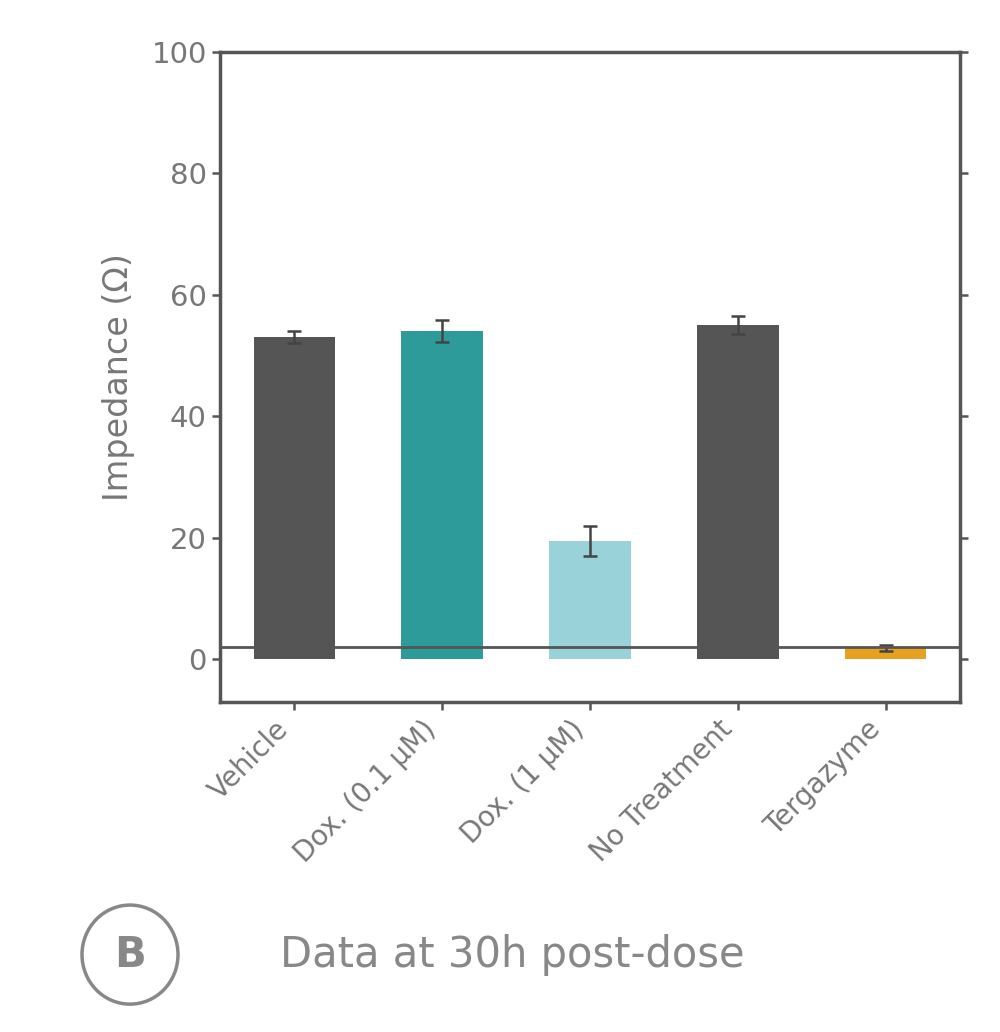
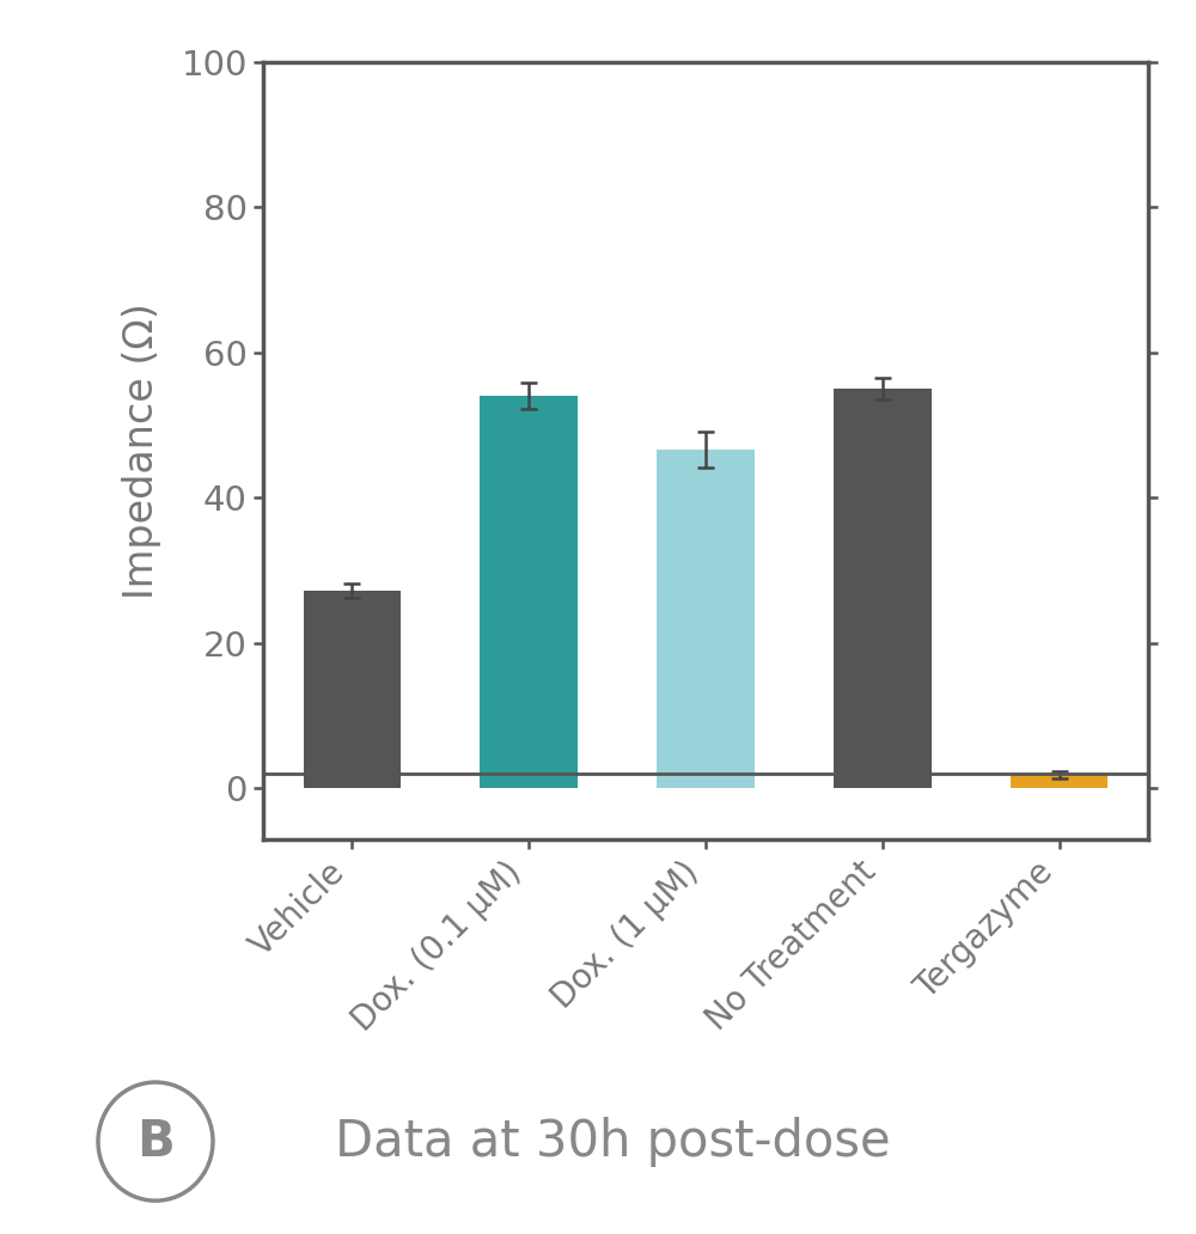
Vehicle: 53.0 -> 27.2
Dox. (1 μM): 19.5 -> 46.6
